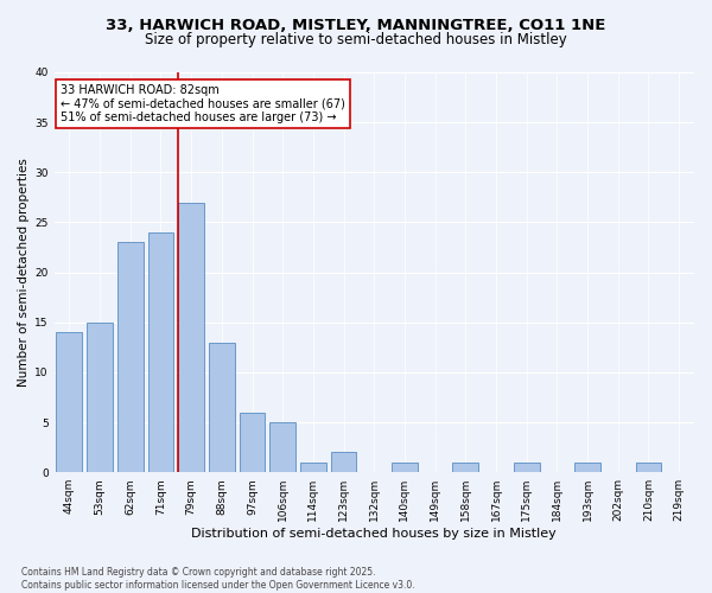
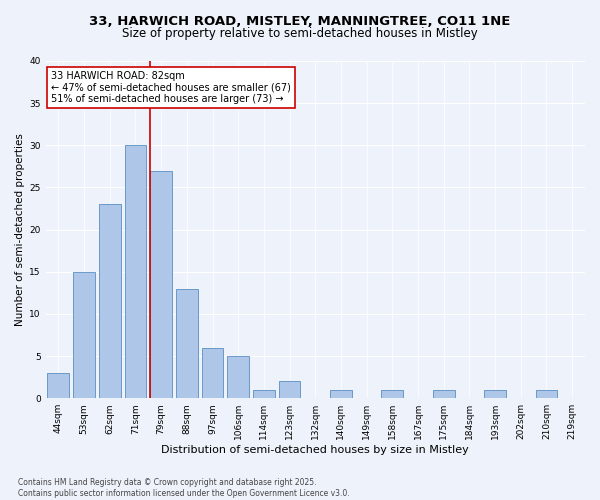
44sqm: 14 -> 3
71sqm: 24 -> 30
